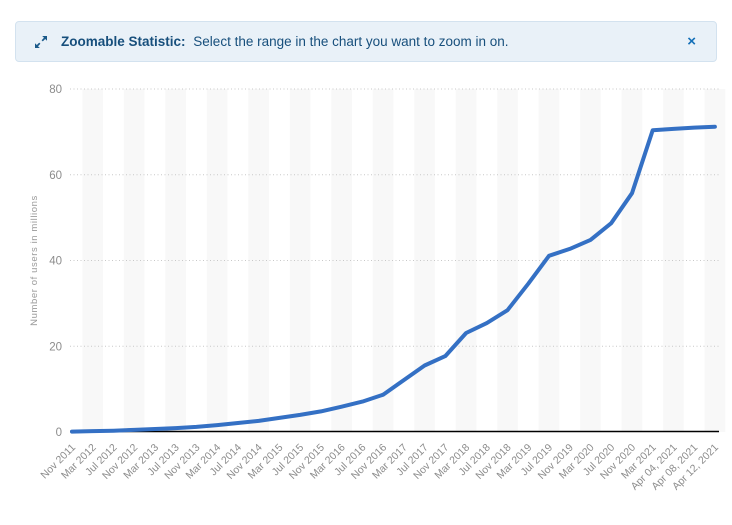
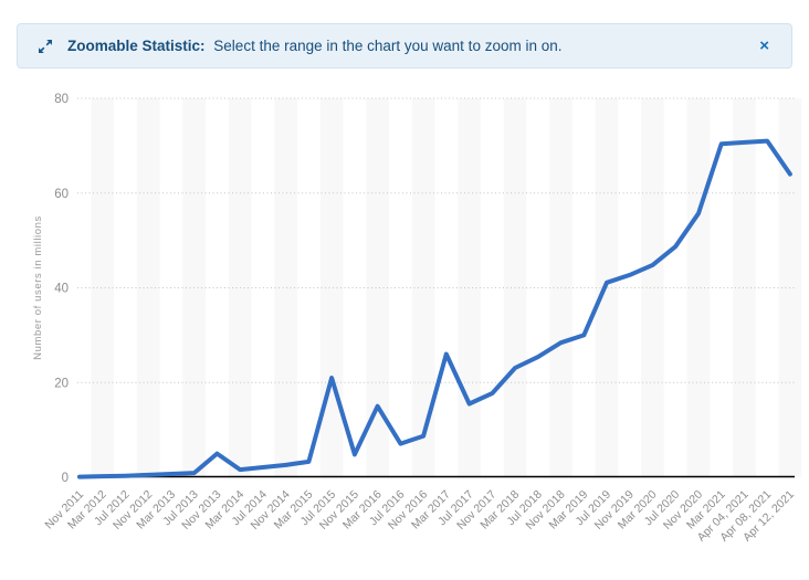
Nov 2013: 1 -> 5
Jul 2015: 4 -> 21
Mar 2016: 6 -> 15
Mar 2017: 12 -> 26
Mar 2019: 35 -> 30
Apr 12, 2021: 71 -> 64
